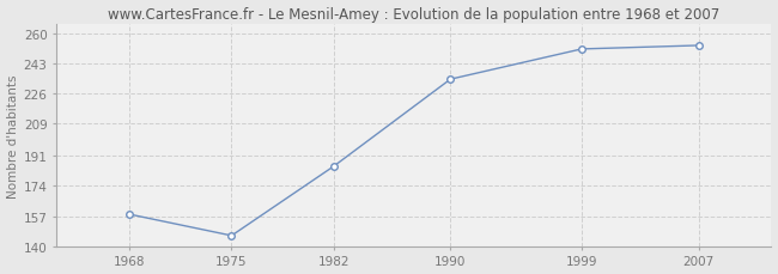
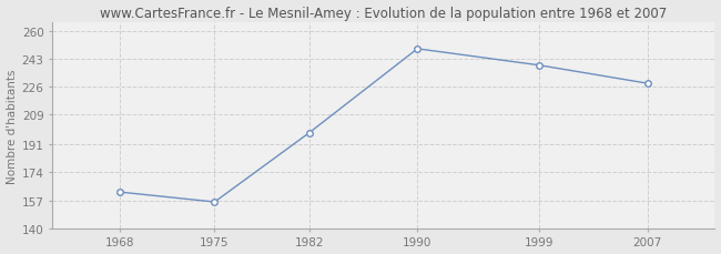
1968: 158 -> 162
1975: 146 -> 156
1982: 185 -> 198
1990: 234 -> 249
1999: 251 -> 239
2007: 253 -> 228
